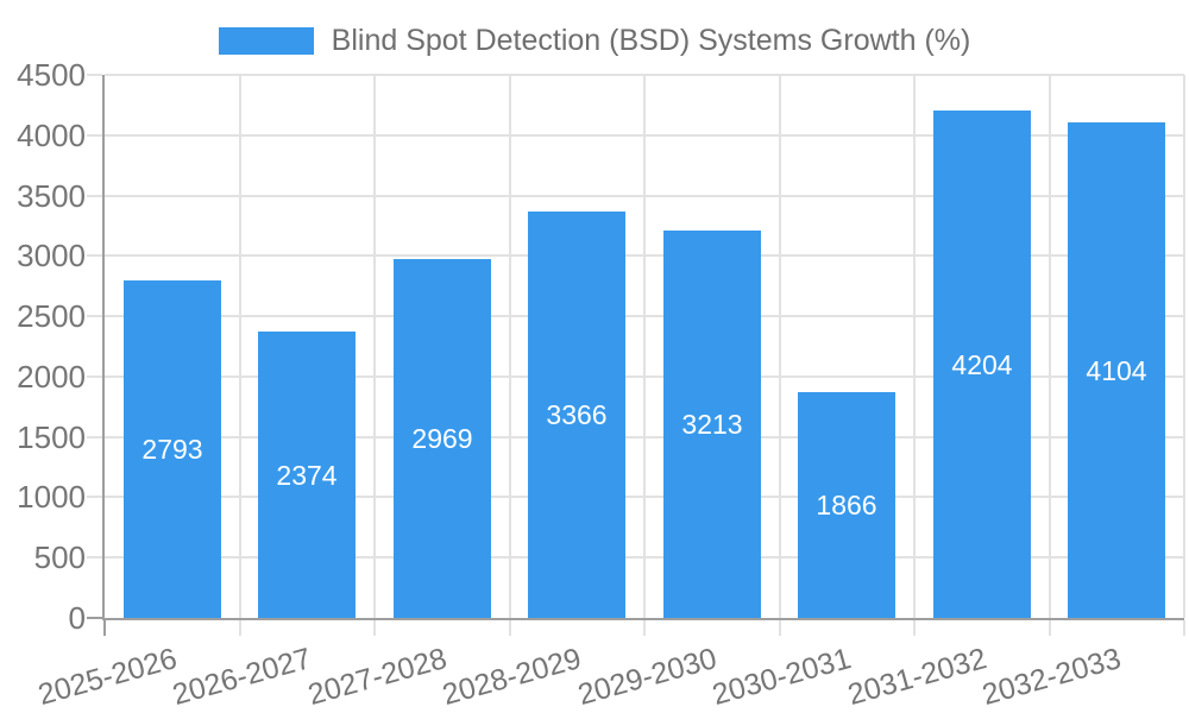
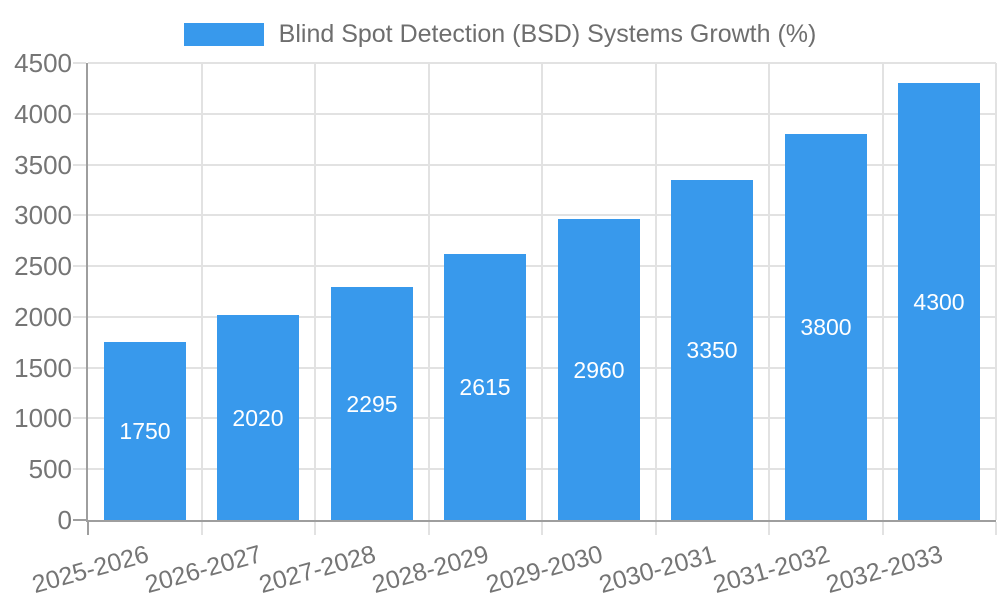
2025-2026: 2793 -> 1750
2026-2027: 2374 -> 2020
2027-2028: 2969 -> 2295
2028-2029: 3366 -> 2615
2029-2030: 3213 -> 2960
2030-2031: 1866 -> 3350
2031-2032: 4204 -> 3800
2032-2033: 4104 -> 4300
